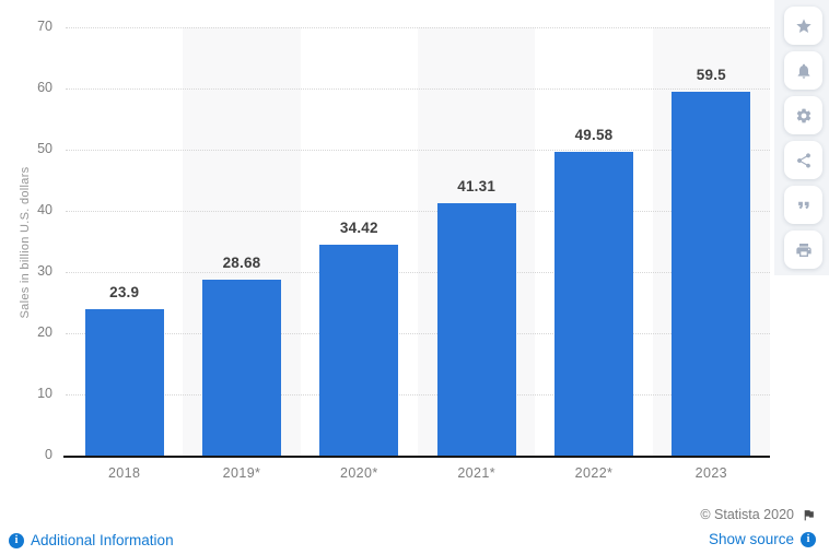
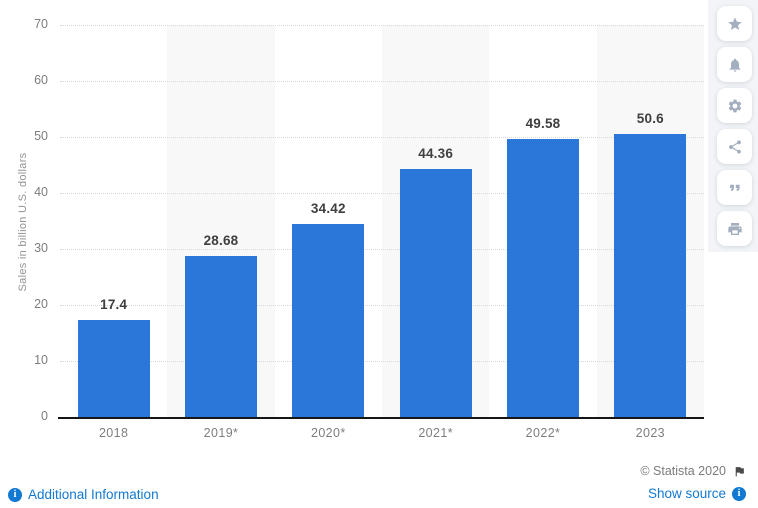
2018: 23.9 -> 17.4
2021*: 41.31 -> 44.36
2023: 59.5 -> 50.6
